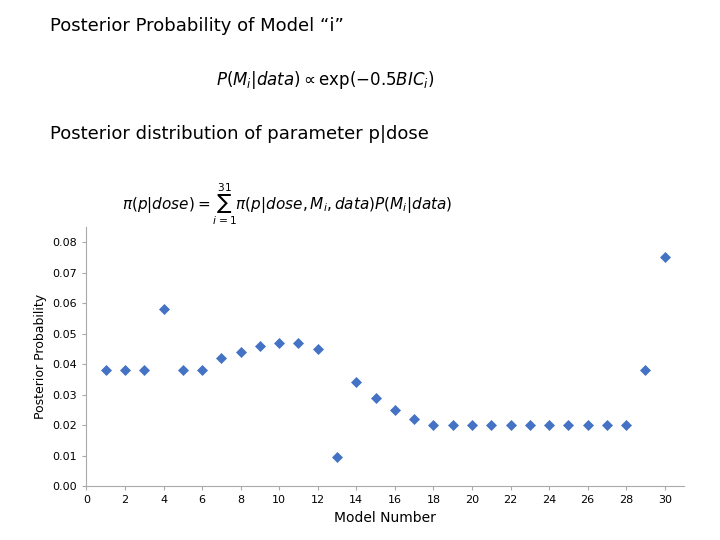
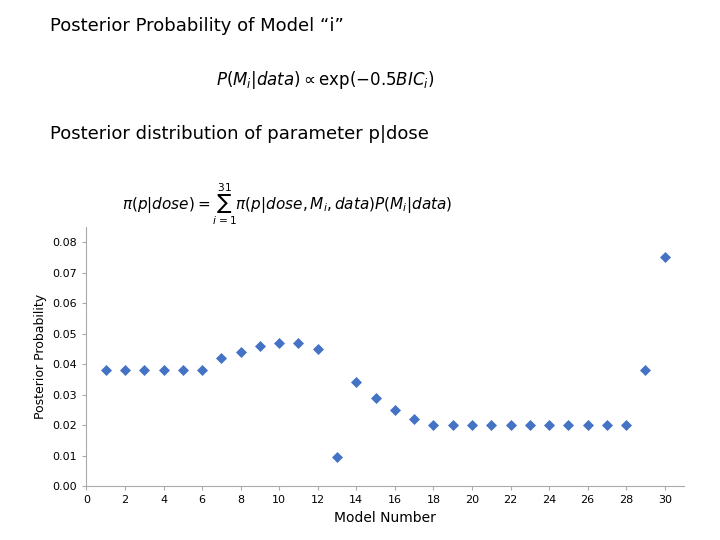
4: 0.0580 -> 0.0380
